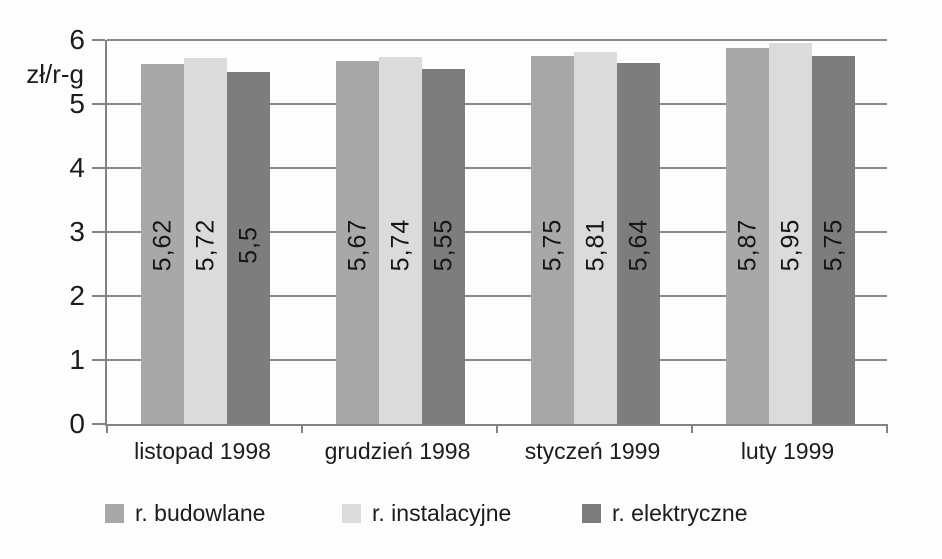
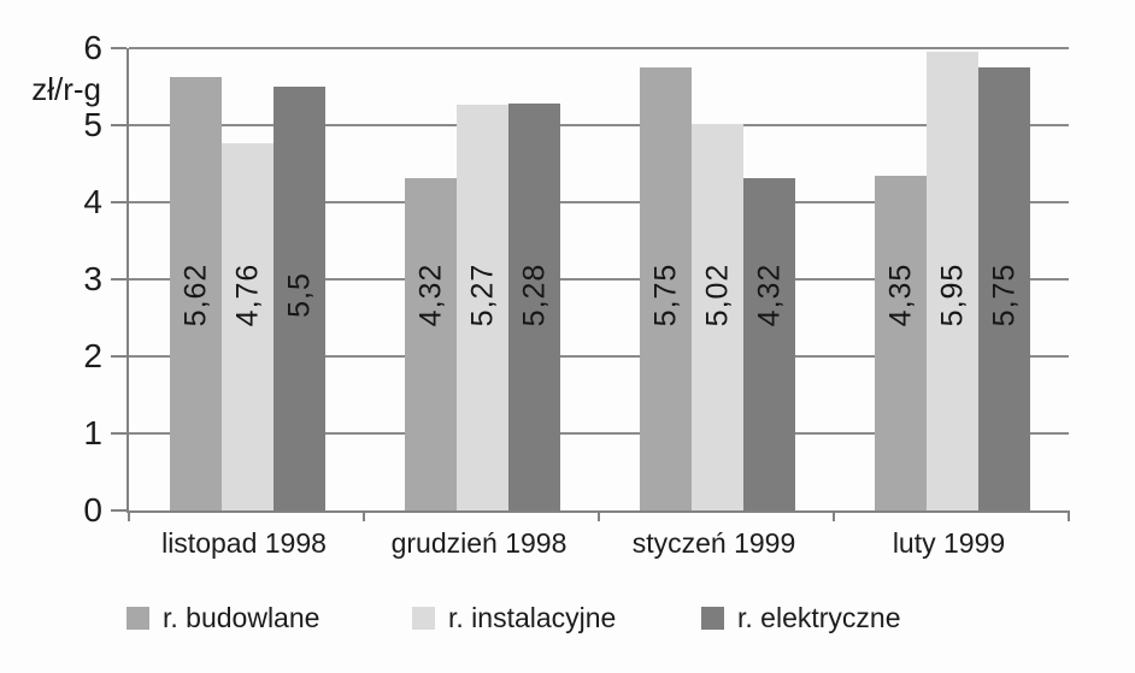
r. instalacyjne/listopad 1998: 5,72 -> 4,76
r. budowlane/grudzień 1998: 5,67 -> 4,32
r. instalacyjne/grudzień 1998: 5,74 -> 5,27
r. elektryczne/grudzień 1998: 5,55 -> 5,28
r. instalacyjne/styczeń 1999: 5,81 -> 5,02
r. elektryczne/styczeń 1999: 5,64 -> 4,32
r. budowlane/luty 1999: 5,87 -> 4,35
